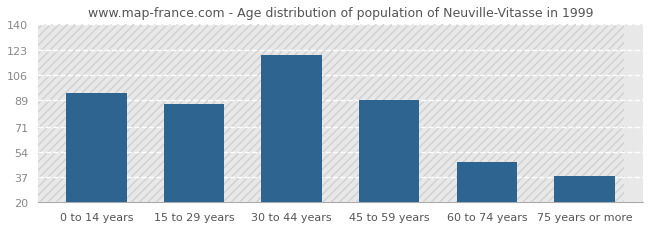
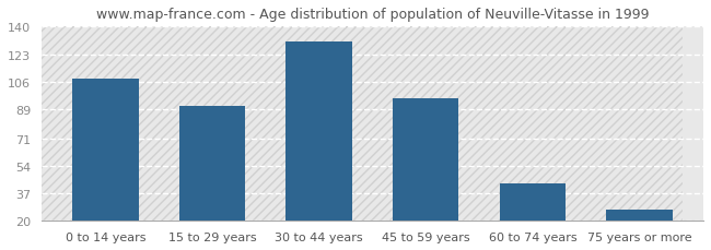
0 to 14 years: 94 -> 108
15 to 29 years: 86 -> 91
30 to 44 years: 119 -> 131
45 to 59 years: 89 -> 96
60 to 74 years: 47 -> 43
75 years or more: 38 -> 27
